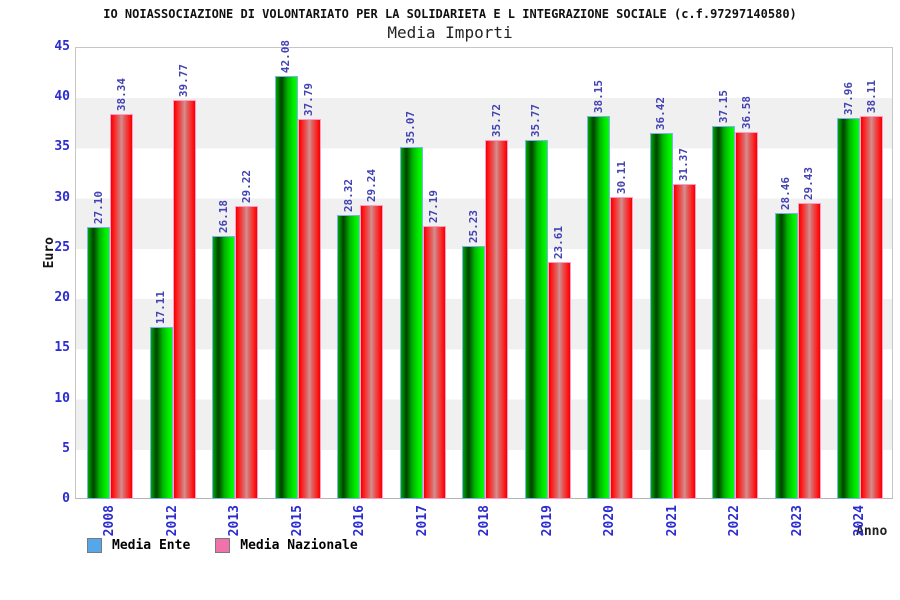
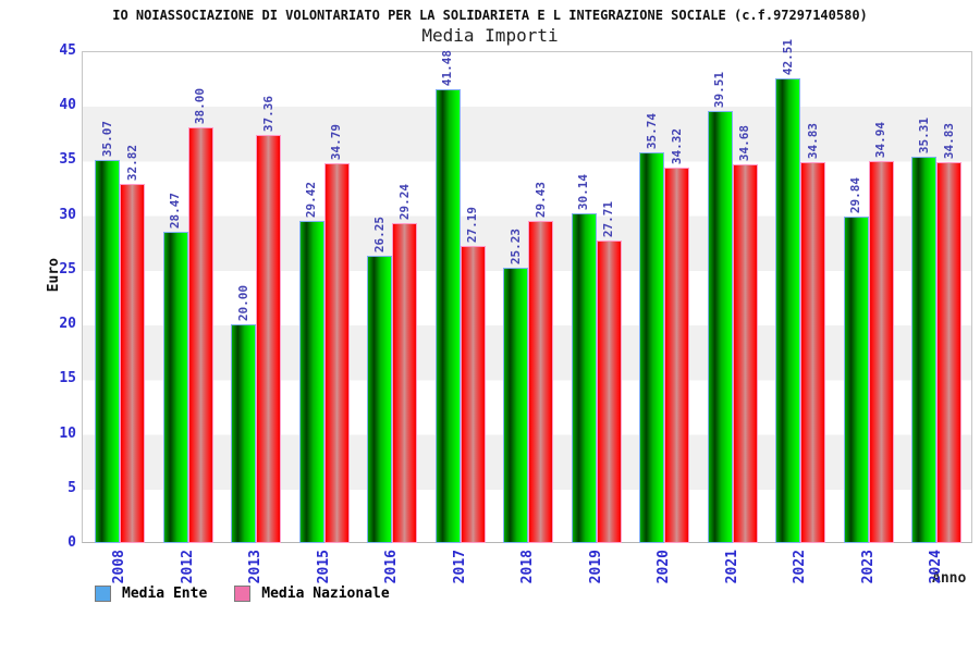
Media Ente/2008: 27.10 -> 35.07
Media Nazionale/2008: 38.34 -> 32.82
Media Ente/2012: 17.11 -> 28.47
Media Nazionale/2012: 39.77 -> 38.00
Media Ente/2013: 26.18 -> 20.00
Media Nazionale/2013: 29.22 -> 37.36
Media Ente/2015: 42.08 -> 29.42
Media Nazionale/2015: 37.79 -> 34.79
Media Ente/2016: 28.32 -> 26.25
Media Ente/2017: 35.07 -> 41.48
Media Nazionale/2018: 35.72 -> 29.43
Media Ente/2019: 35.77 -> 30.14
Media Nazionale/2019: 23.61 -> 27.71
Media Ente/2020: 38.15 -> 35.74
Media Nazionale/2020: 30.11 -> 34.32
Media Ente/2021: 36.42 -> 39.51
Media Nazionale/2021: 31.37 -> 34.68
Media Ente/2022: 37.15 -> 42.51
Media Nazionale/2022: 36.58 -> 34.83
Media Ente/2023: 28.46 -> 29.84
Media Nazionale/2023: 29.43 -> 34.94
Media Ente/2024: 37.96 -> 35.31
Media Nazionale/2024: 38.11 -> 34.83
